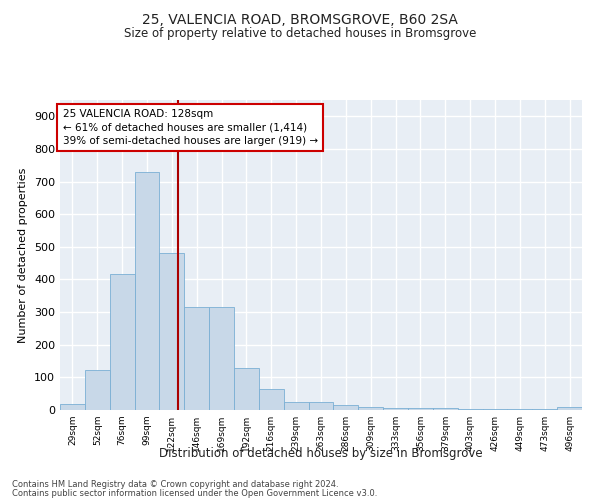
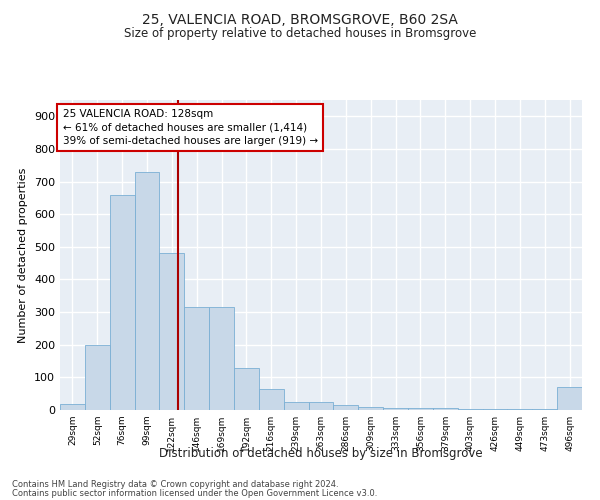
52sqm: 122 -> 200
76sqm: 418 -> 660
496sqm: 8 -> 70
